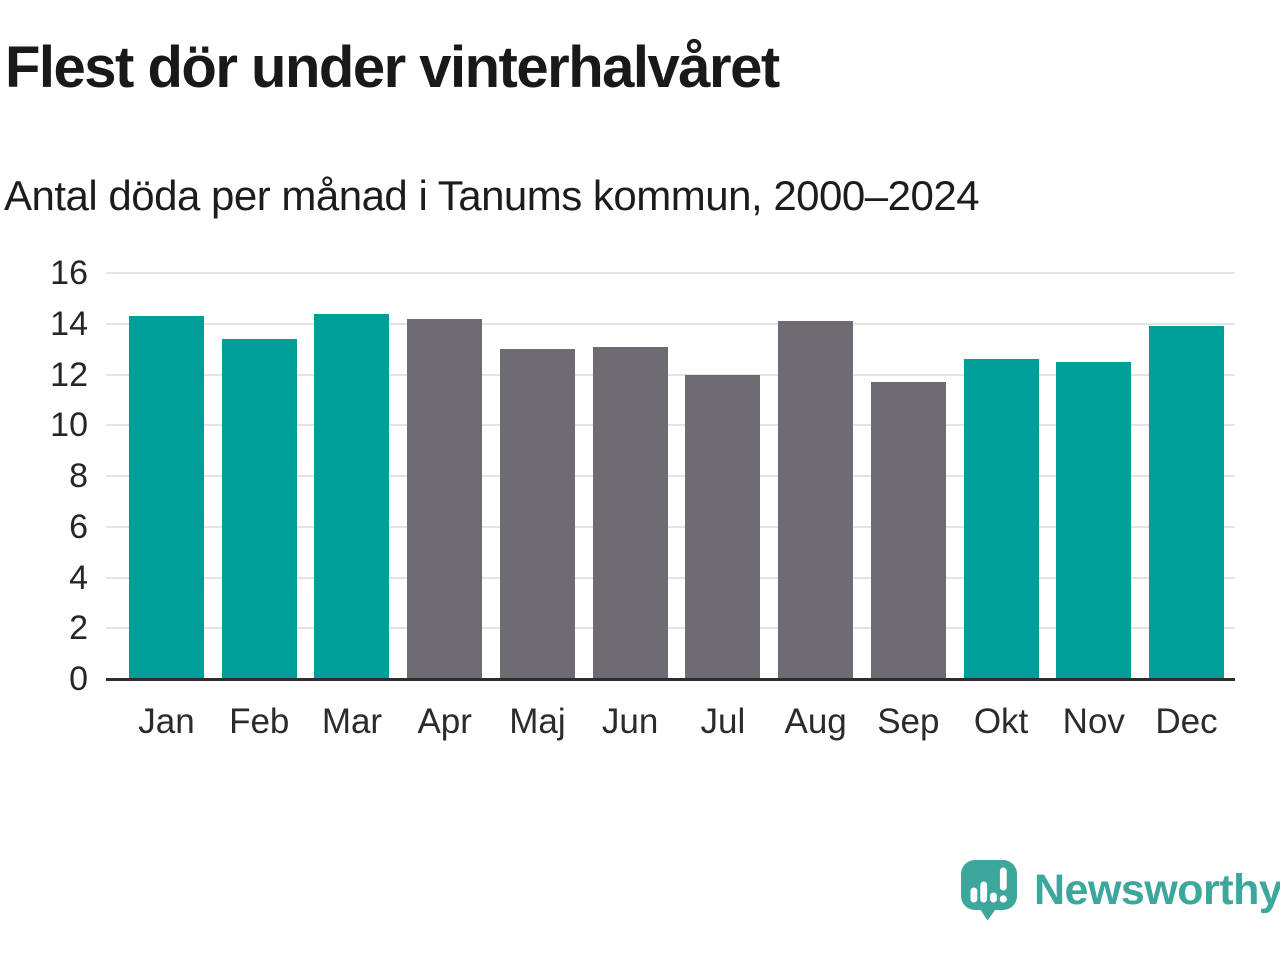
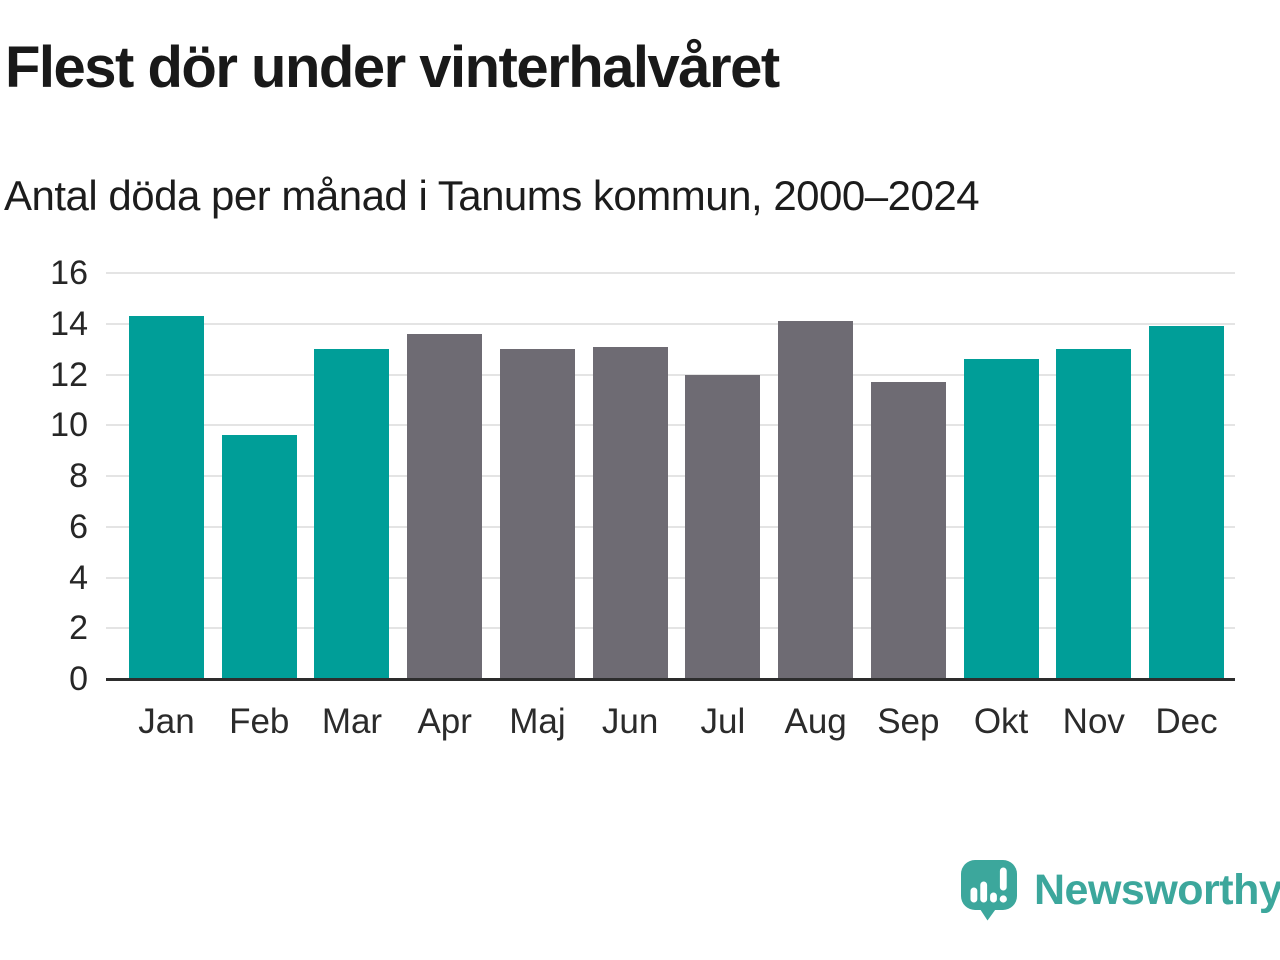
Feb: 13.4 -> 9.6
Mar: 14.4 -> 13.0
Apr: 14.2 -> 13.6
Nov: 12.5 -> 13.0
